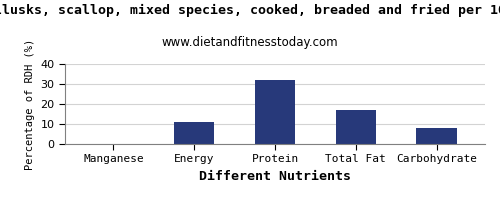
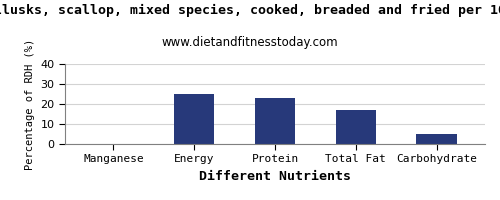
Energy: 11.0 -> 25.0
Protein: 32.0 -> 23.0
Carbohydrate: 8.0 -> 5.0
